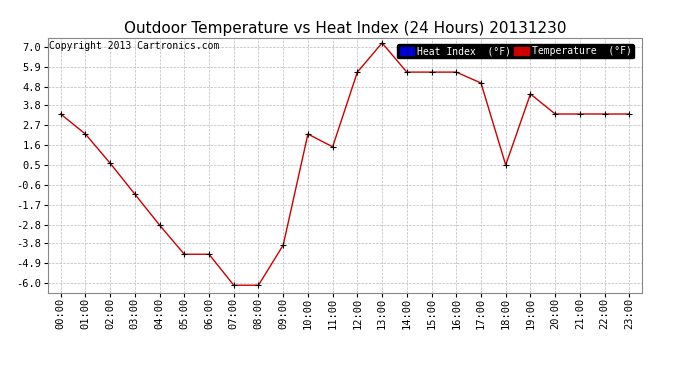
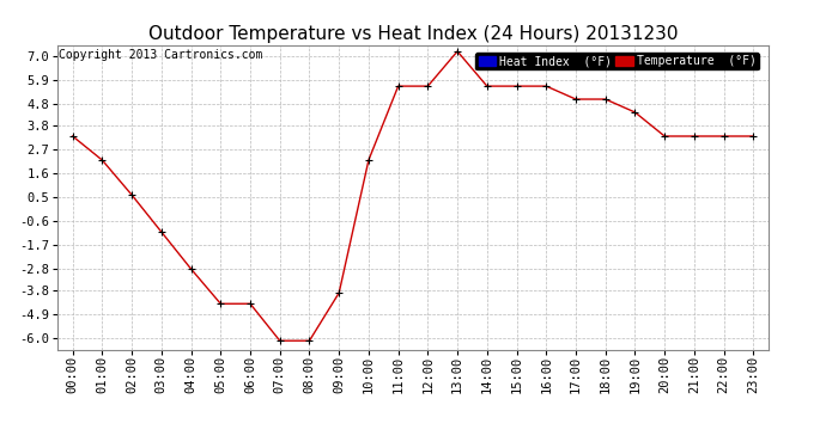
11:00: 1.5 -> 5.6
18:00: 0.5 -> 5.0
